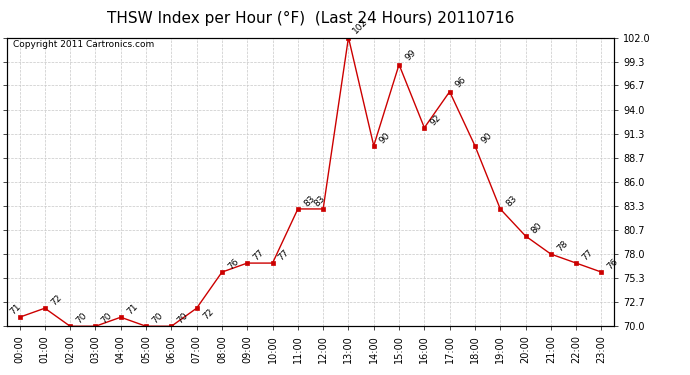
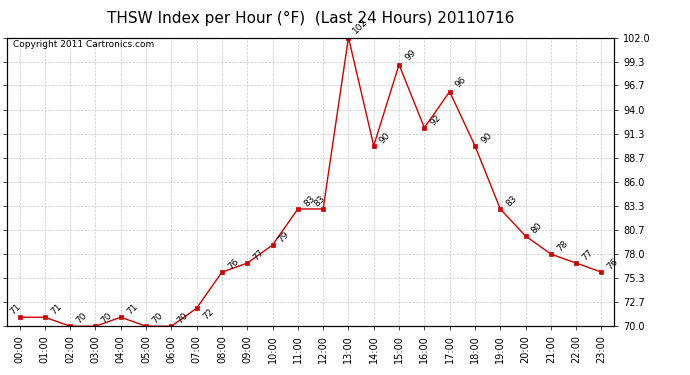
01:00: 72 -> 71
10:00: 77 -> 79
